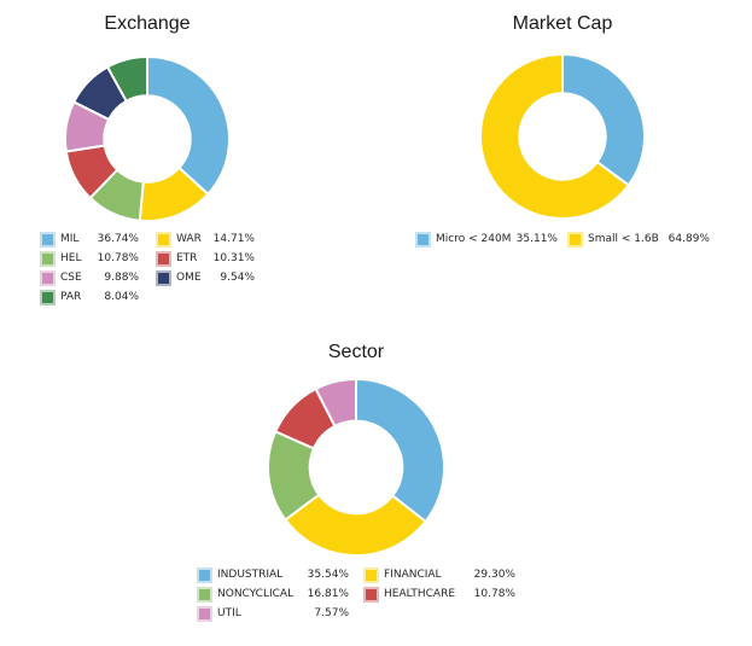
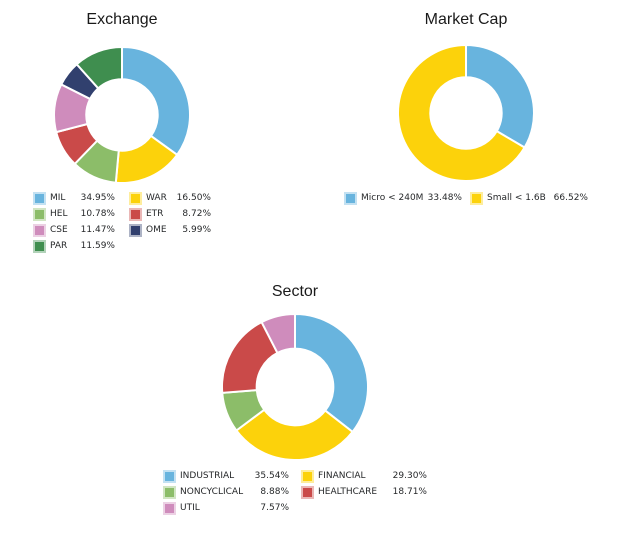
Exchange/MIL: 36.74% -> 34.95%
Exchange/WAR: 14.71% -> 16.50%
Exchange/ETR: 10.31% -> 8.72%
Exchange/CSE: 9.88% -> 11.47%
Exchange/OME: 9.54% -> 5.99%
Exchange/PAR: 8.04% -> 11.59%
Market Cap/Micro < 240M: 35.11% -> 33.48%
Market Cap/Small < 1.6B: 64.89% -> 66.52%
Sector/NONCYCLICAL: 16.81% -> 8.88%
Sector/HEALTHCARE: 10.78% -> 18.71%
